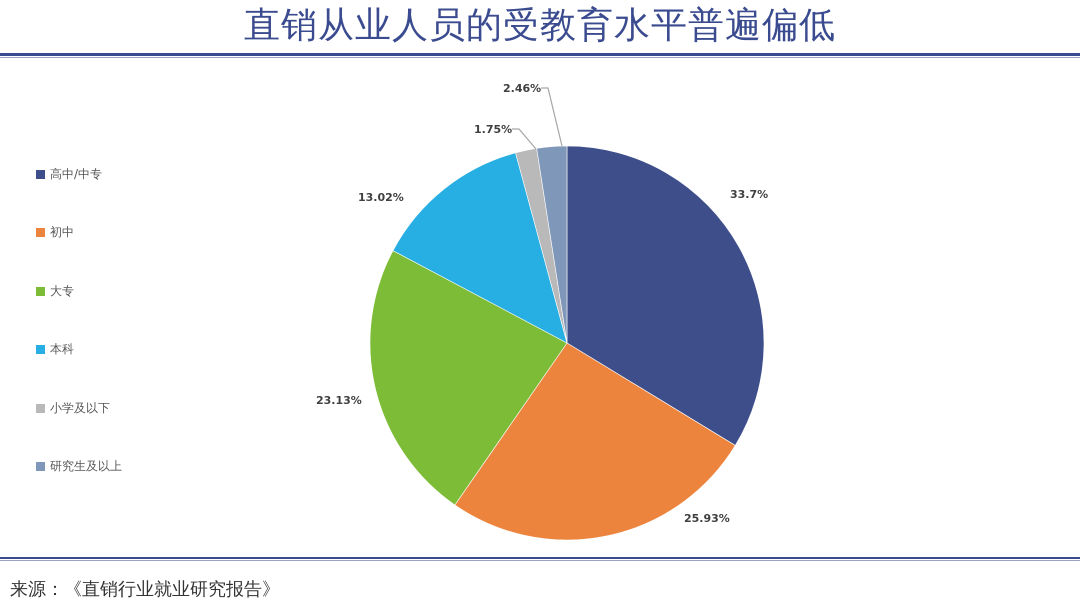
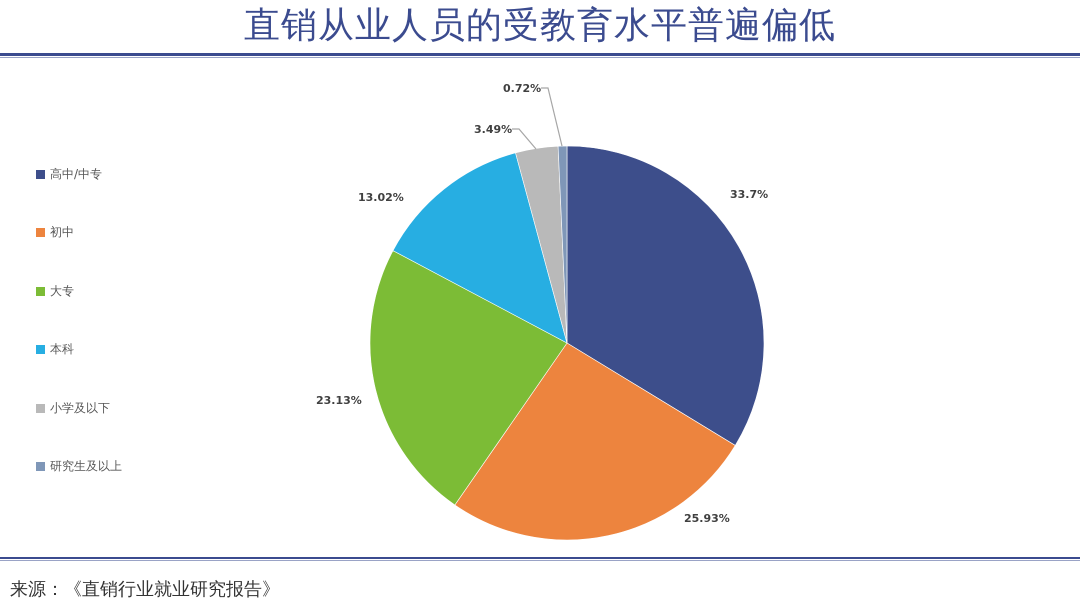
小学及以下: 1.75% -> 3.49%
研究生及以上: 2.46% -> 0.72%
